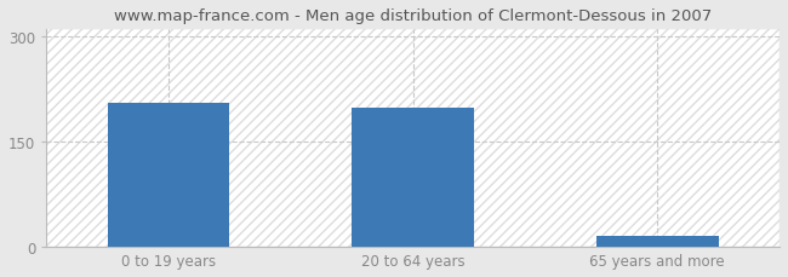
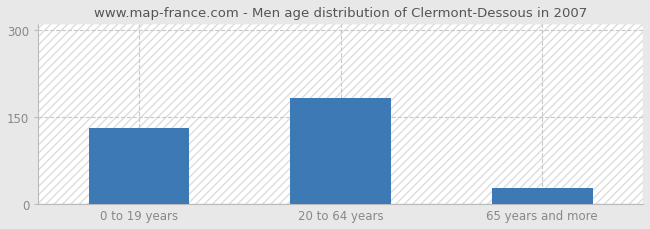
0 to 19 years: 206 -> 132
20 to 64 years: 198 -> 183
65 years and more: 16 -> 28
